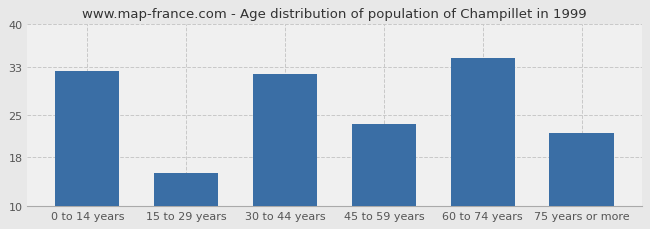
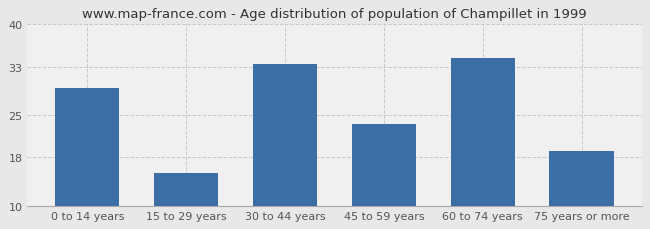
0 to 14 years: 32.2 -> 29.5
30 to 44 years: 31.8 -> 33.5
75 years or more: 22.0 -> 19.0
